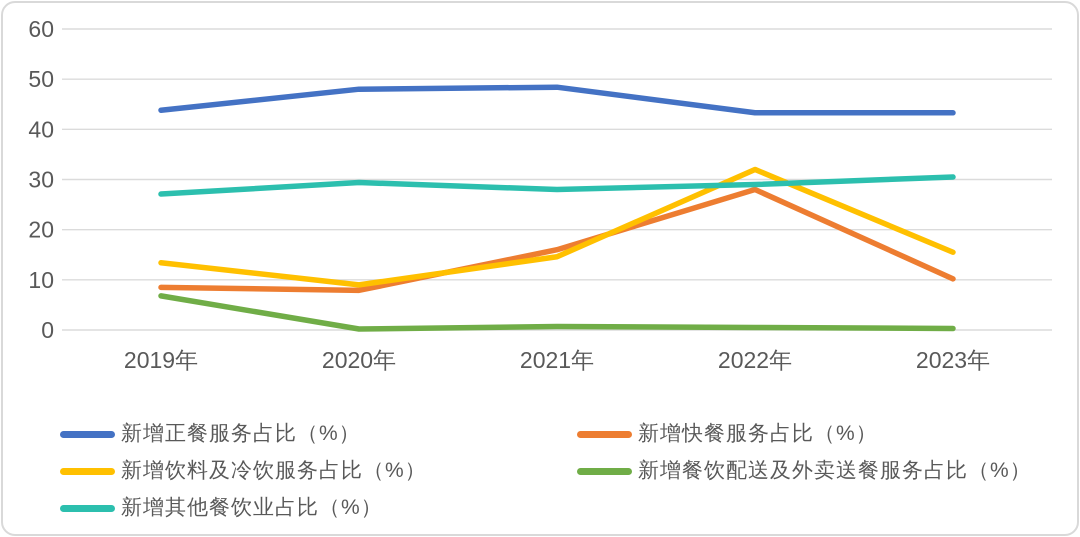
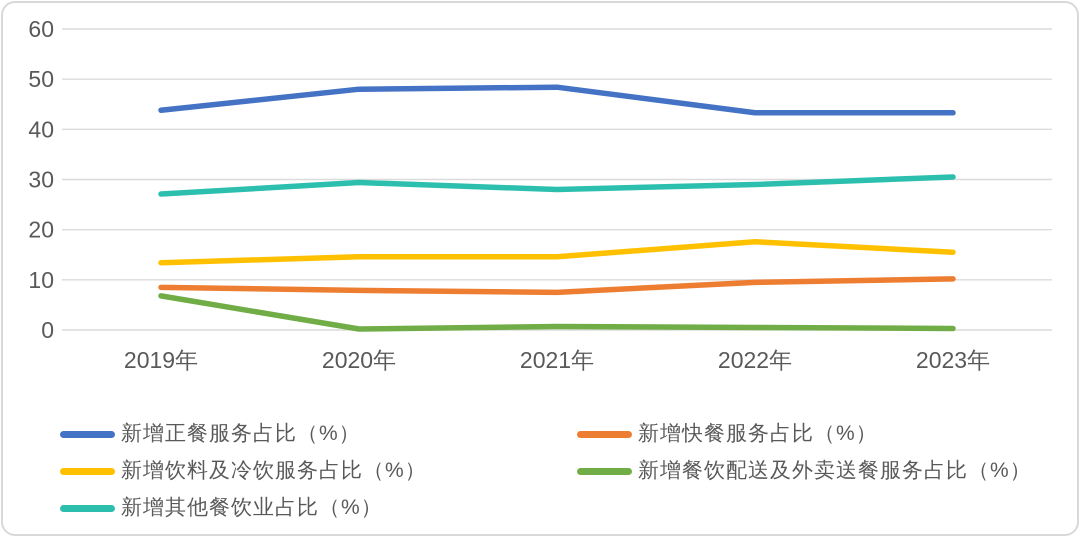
新增饮料及冷饮服务占比（%）/2020年: 9 -> 15
新增快餐服务占比（%）/2021年: 16 -> 8
新增快餐服务占比（%）/2022年: 28 -> 10
新增饮料及冷饮服务占比（%）/2022年: 32 -> 18
